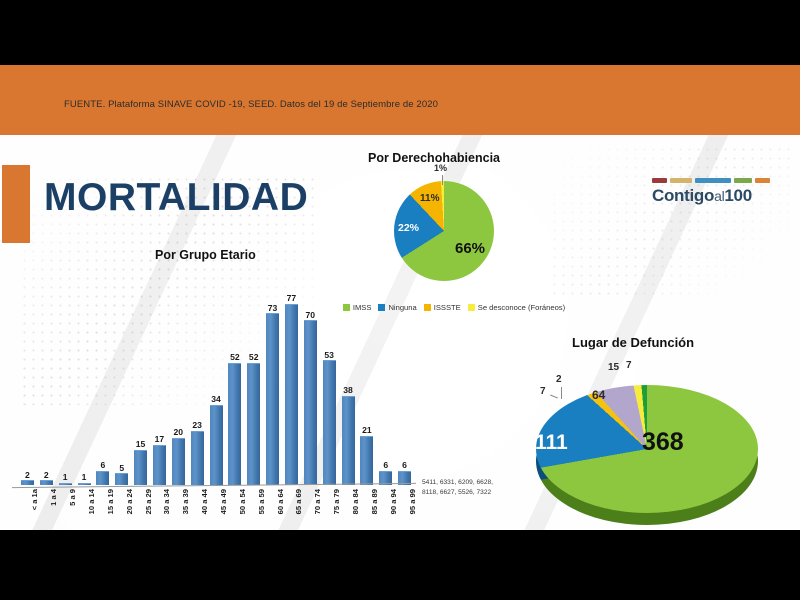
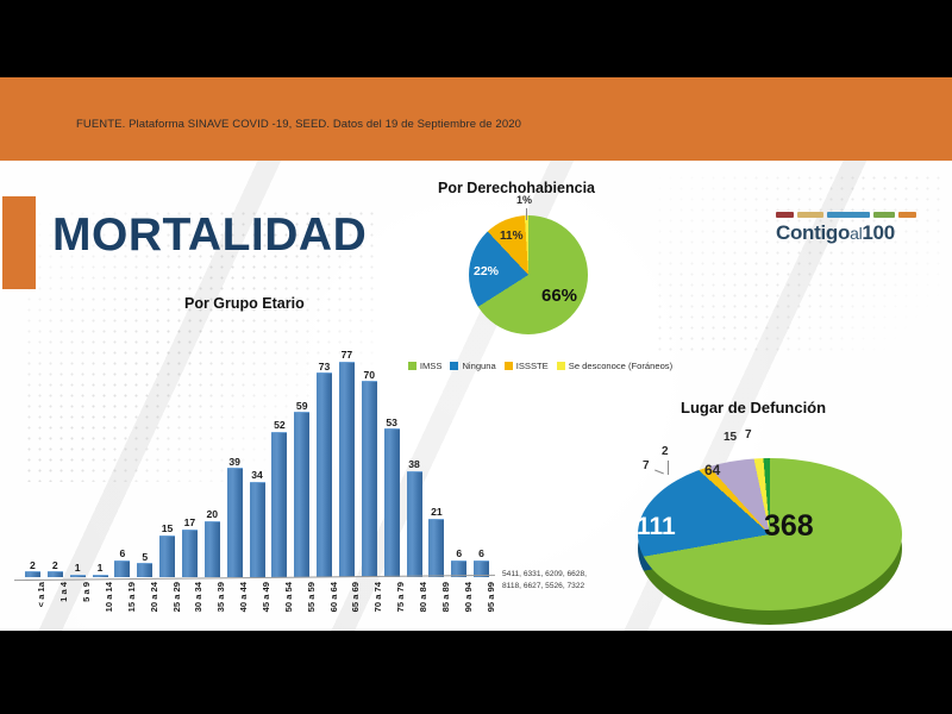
Por Grupo Etario/40 a 44: 23 -> 39
Por Grupo Etario/55 a 59: 52 -> 59
